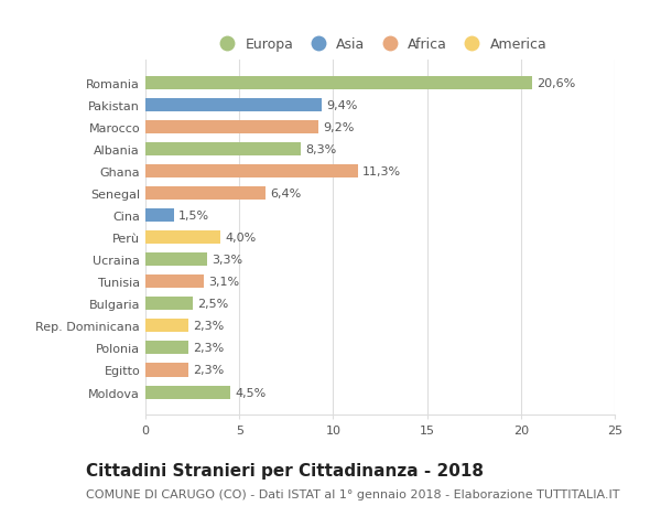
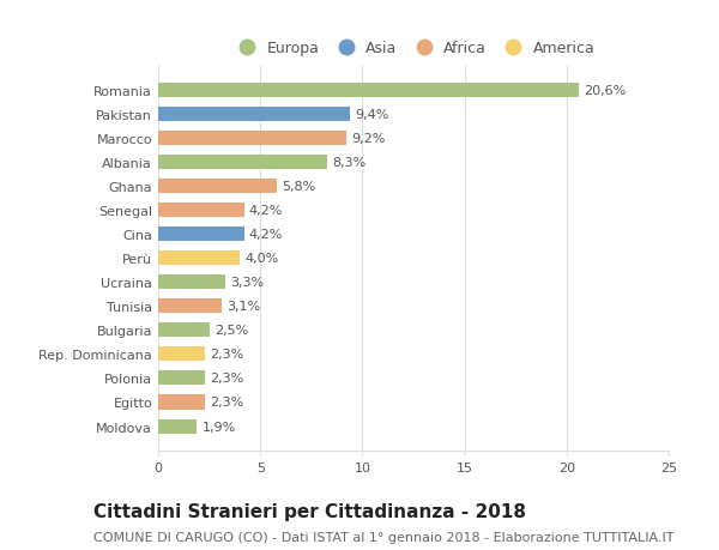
Ghana: 11,3% -> 5,8%
Senegal: 6,4% -> 4,2%
Cina: 1,5% -> 4,2%
Moldova: 4,5% -> 1,9%
